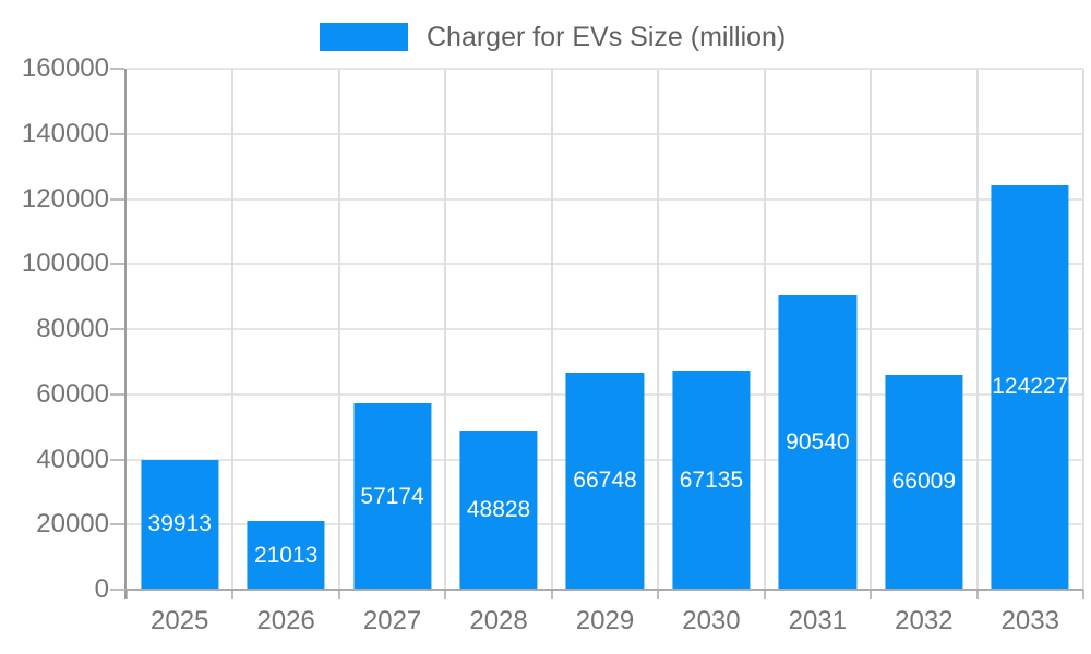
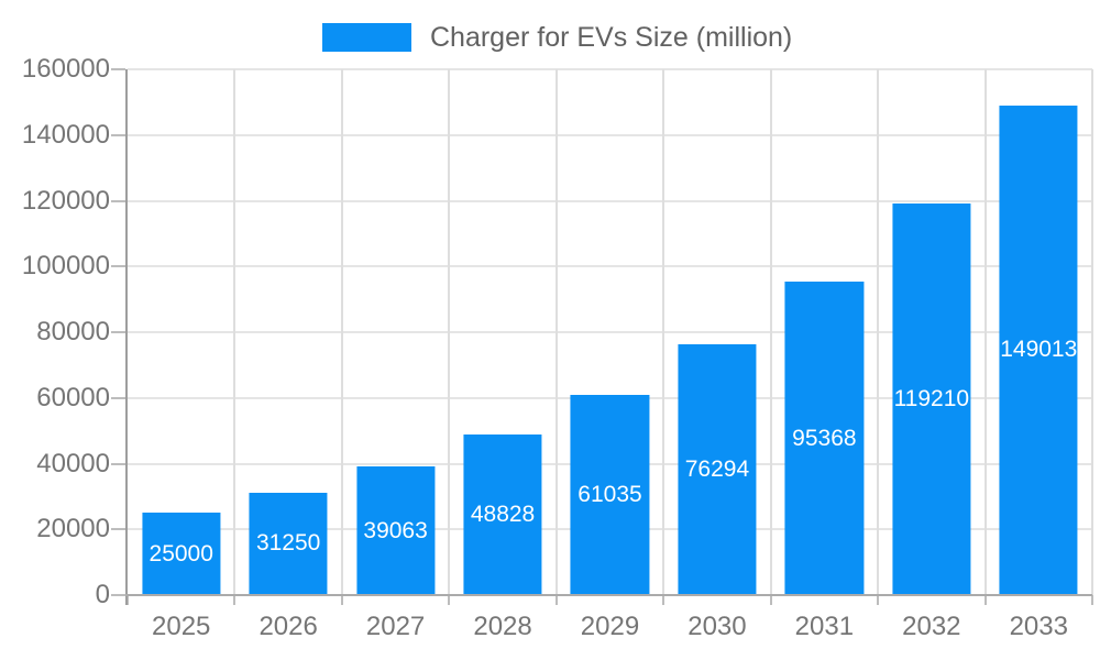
2025: 39913 -> 25000
2026: 21013 -> 31250
2027: 57174 -> 39063
2029: 66748 -> 61035
2030: 67135 -> 76294
2031: 90540 -> 95368
2032: 66009 -> 119210
2033: 124227 -> 149013
